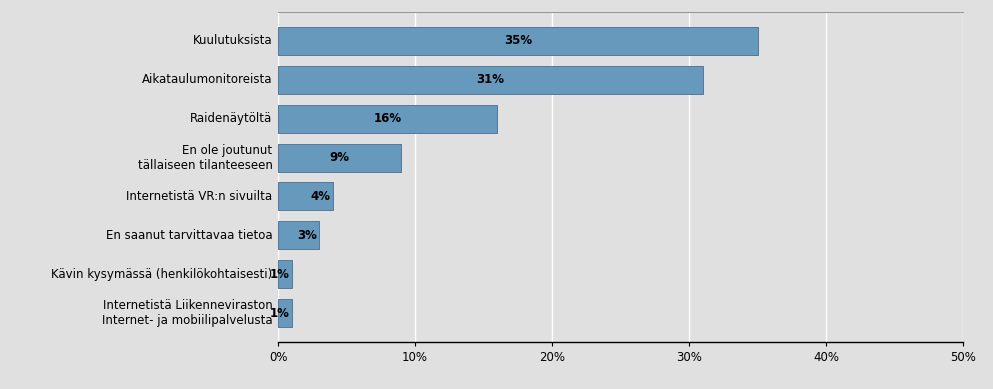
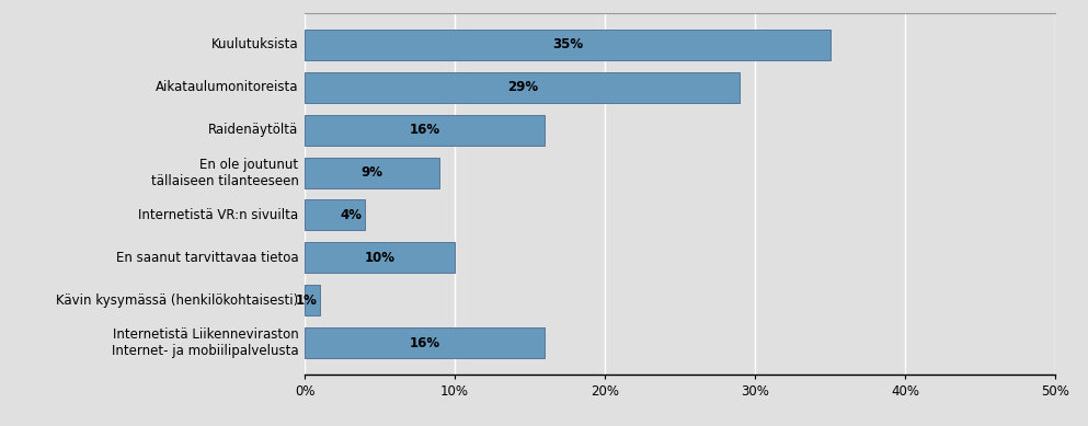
Aikataulumonitoreista: 31% -> 29%
En saanut tarvittavaa tietoa: 3% -> 10%
Internetistä Liikenneviraston Internet- ja mobiilipalvelusta: 1% -> 16%
